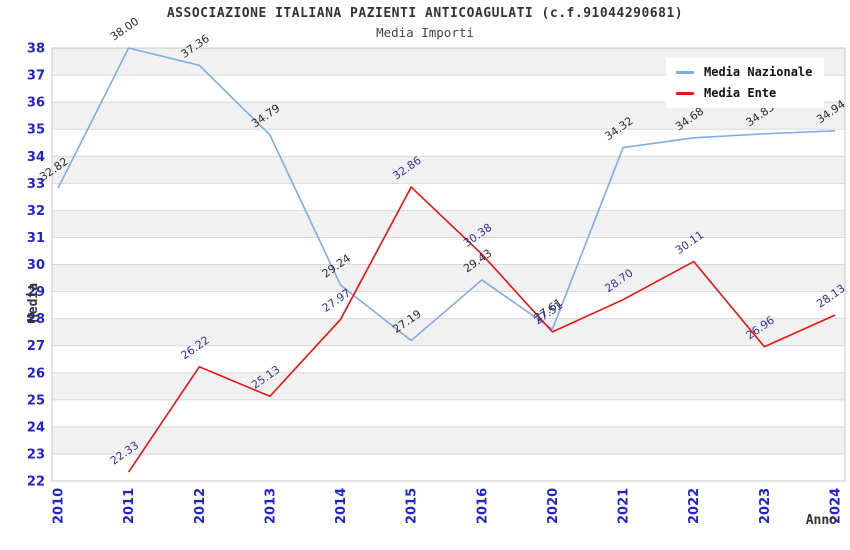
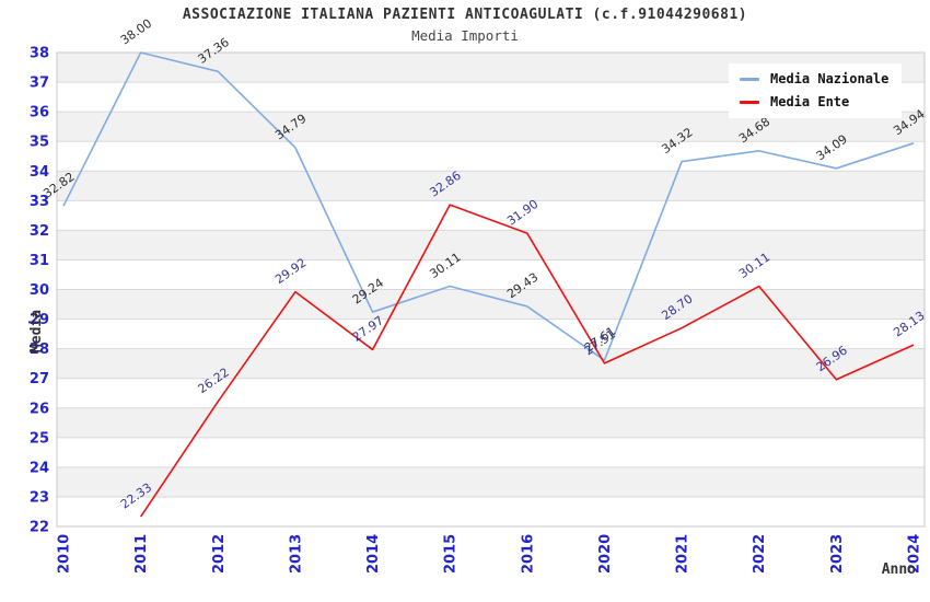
Media Ente/2013: 25.13 -> 29.92
Media Nazionale/2015: 27.19 -> 30.11
Media Ente/2016: 30.38 -> 31.90
Media Nazionale/2023: 34.83 -> 34.09
